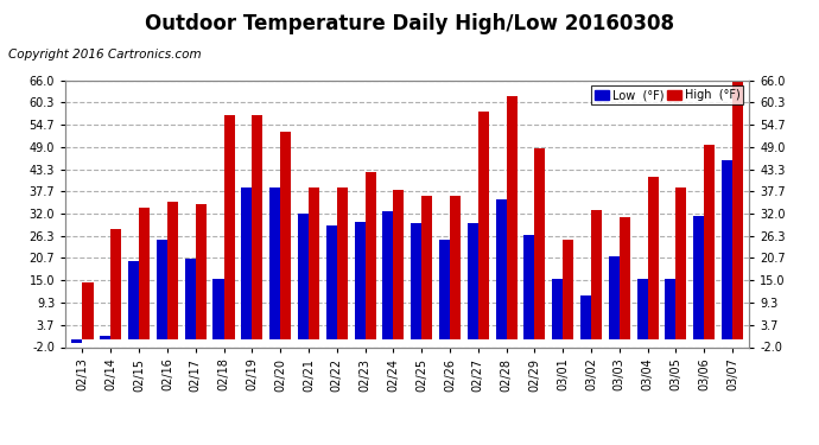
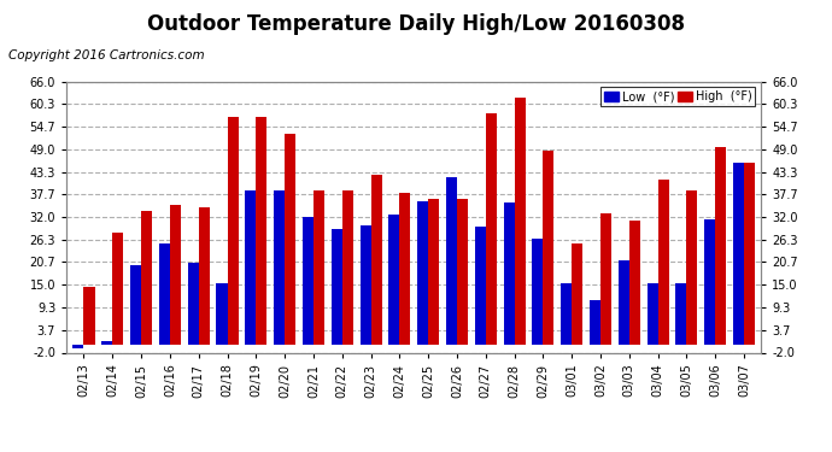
Low (°F)/02/25: 29.5 -> 36.0
Low (°F)/02/26: 25.5 -> 42.0
High (°F)/03/07: 66.0 -> 45.5
